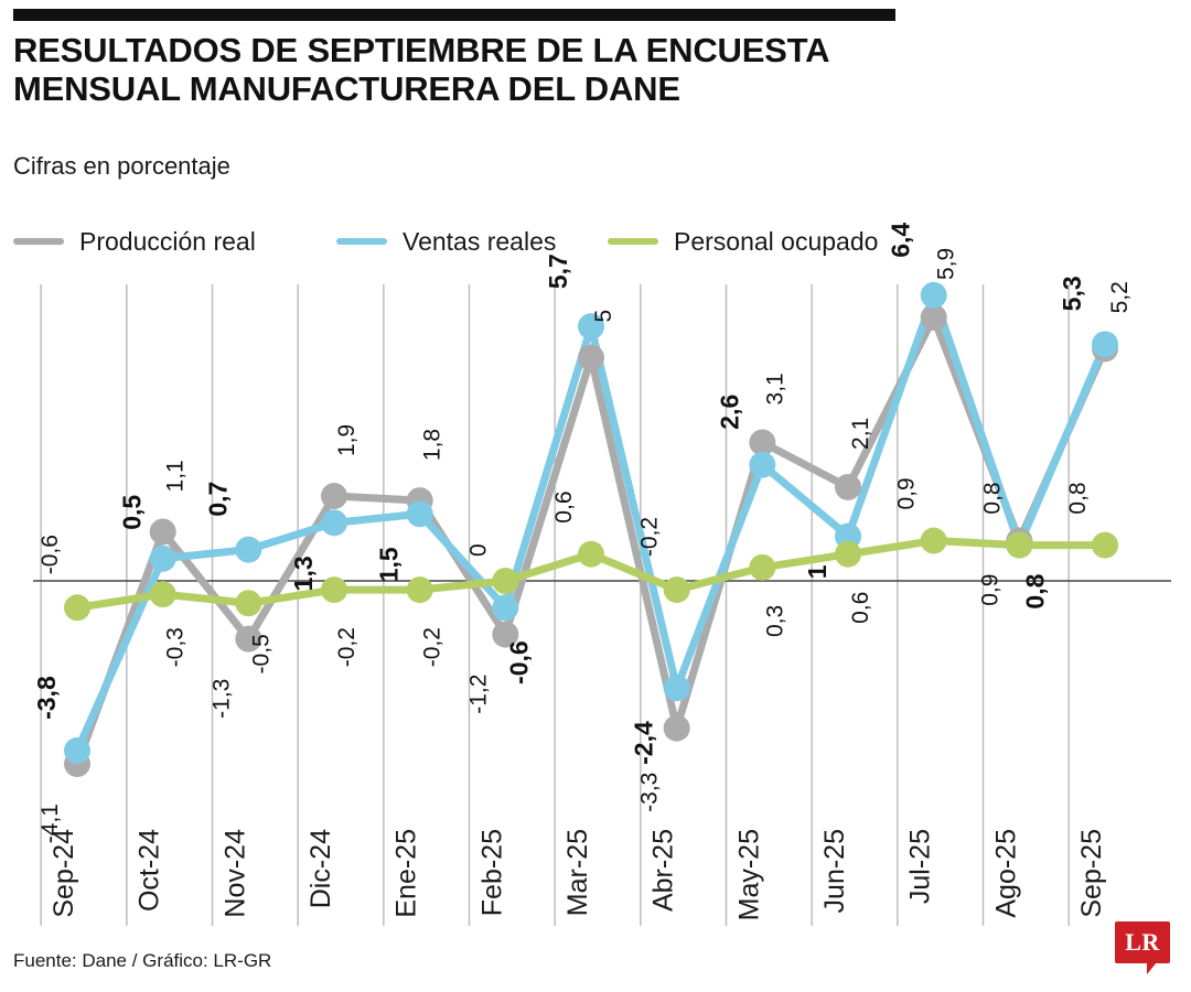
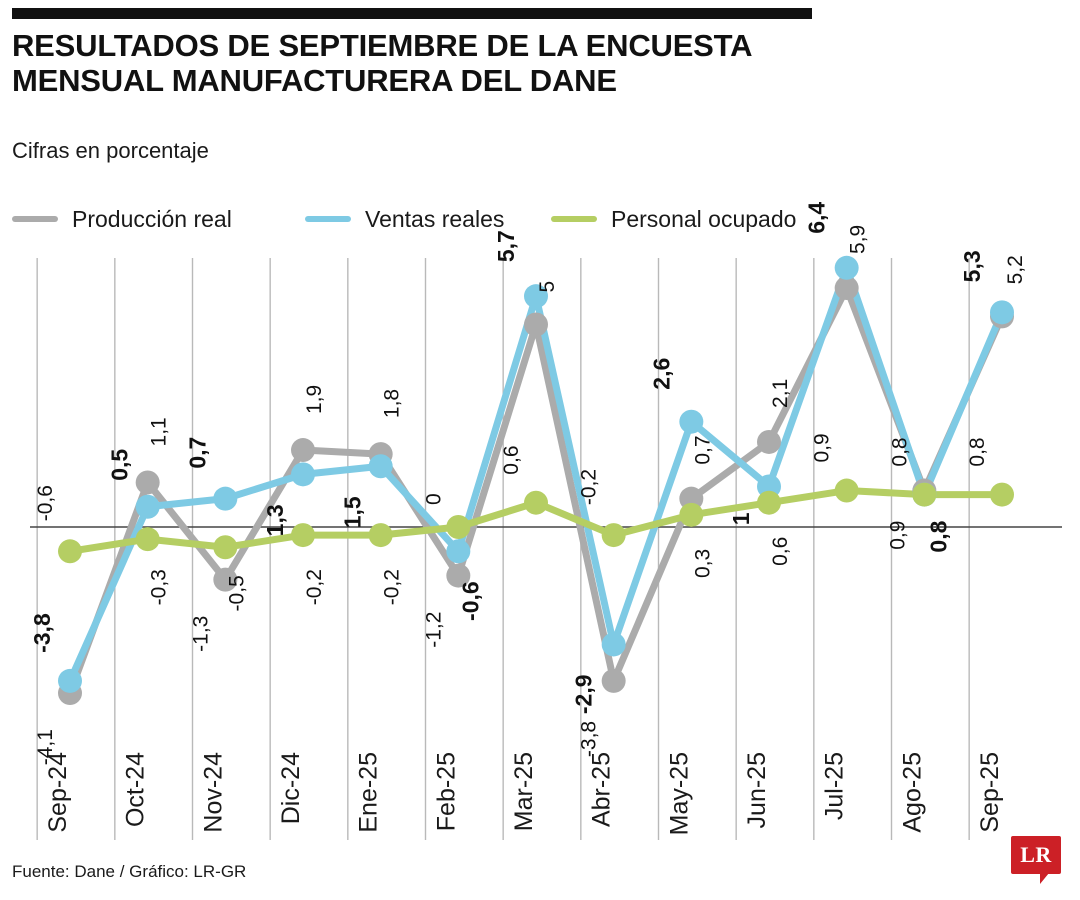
Producción real/Abr-25: -3,3 -> -3,8
Ventas reales/Abr-25: -2,4 -> -2,9
Producción real/May-25: 3,1 -> 0,7
